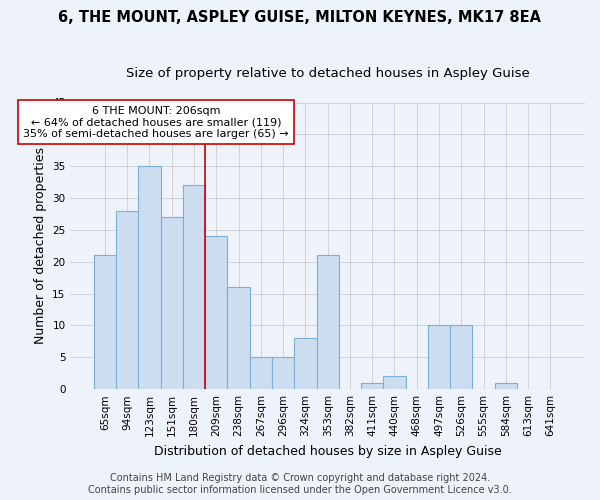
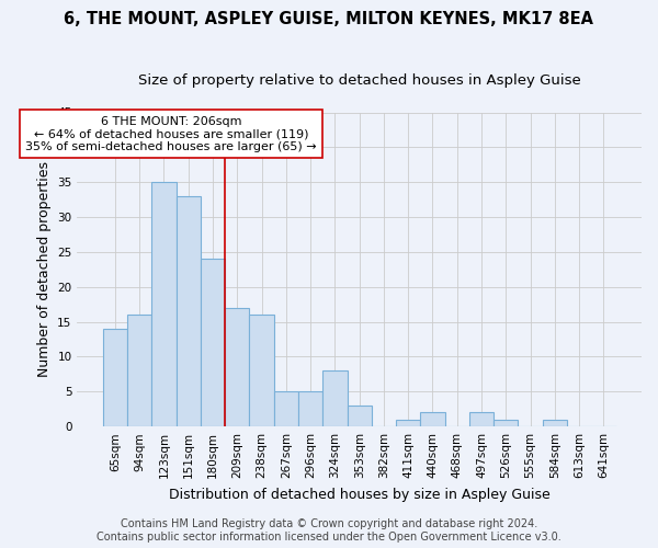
65sqm: 21 -> 14
94sqm: 28 -> 16
151sqm: 27 -> 33
180sqm: 32 -> 24
209sqm: 24 -> 17
353sqm: 21 -> 3
497sqm: 10 -> 2
526sqm: 10 -> 1
